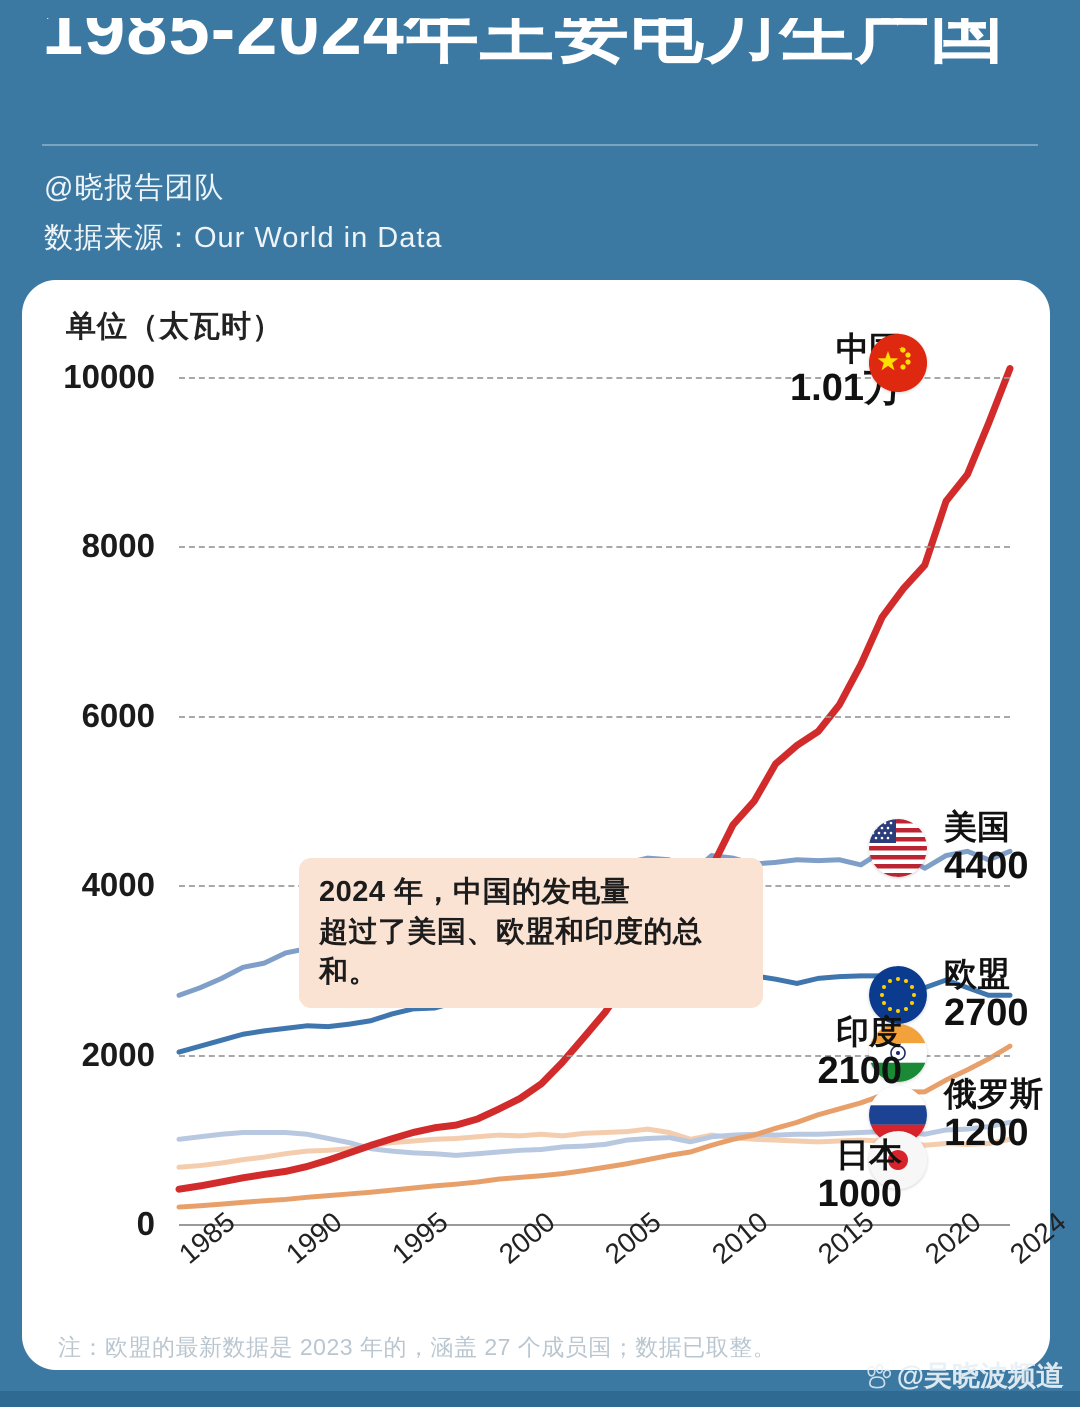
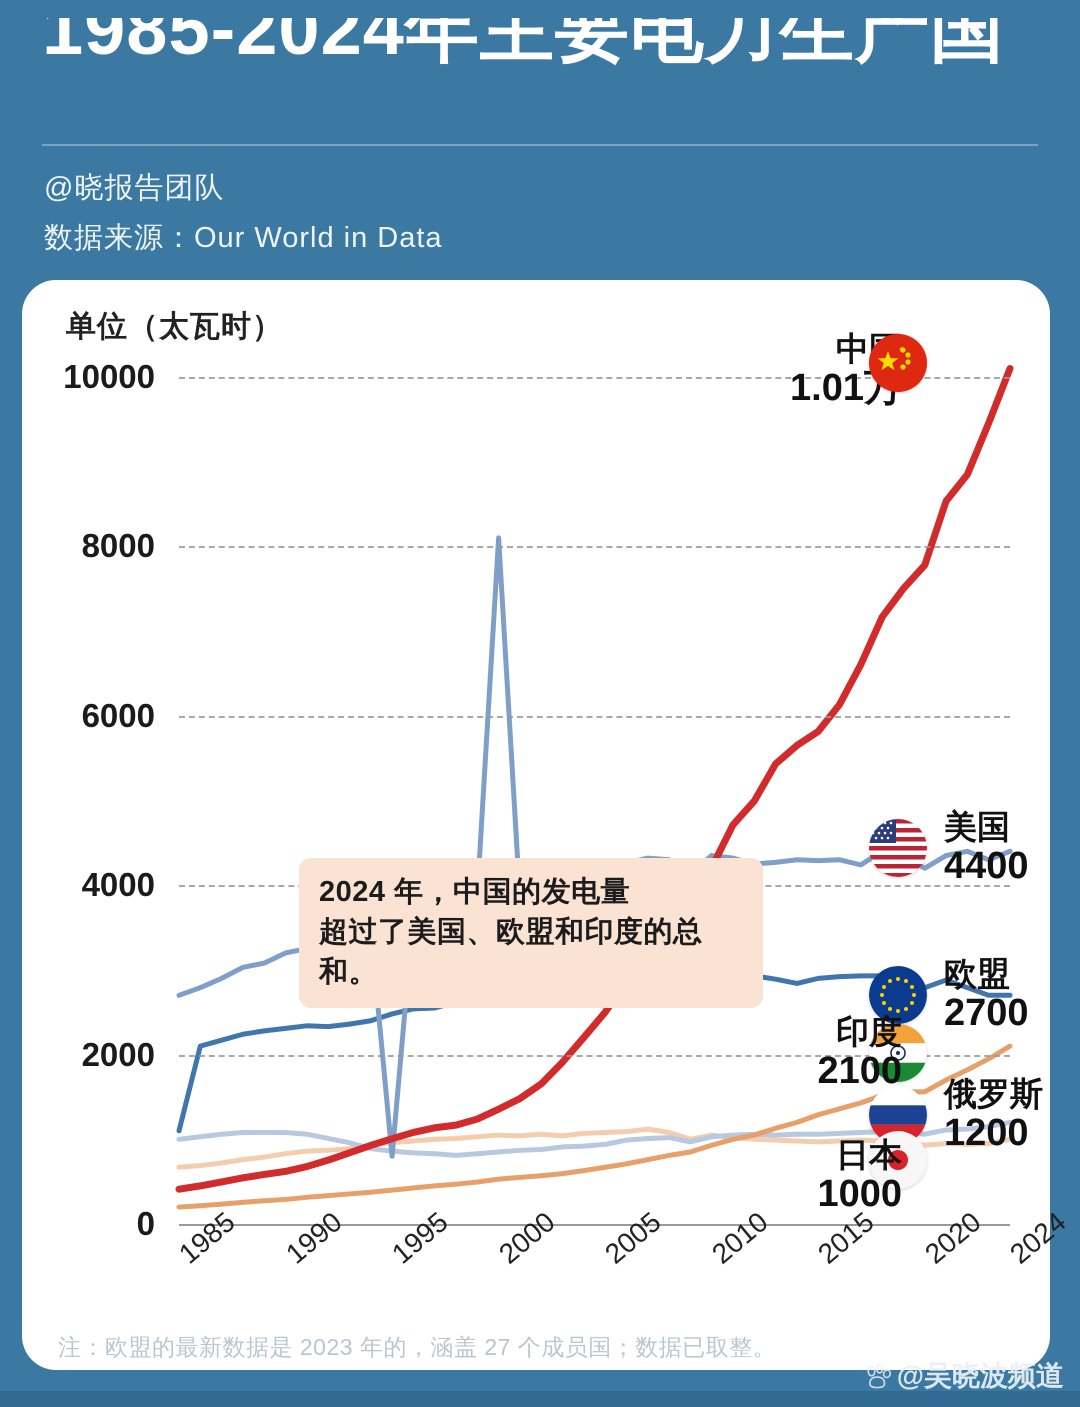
欧盟/1985: 2000 -> 1100
美国/1995: 3600 -> 800
美国/2000: 4000 -> 8100
